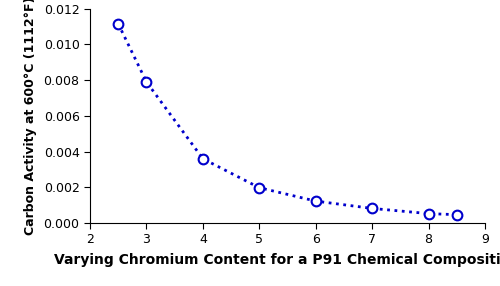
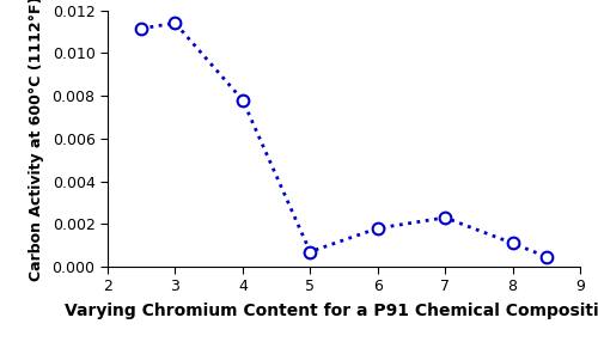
3: 0.0079 -> 0.0114
4: 0.0036 -> 0.0078
5: 0.0020 -> 0.0007
6: 0.0012 -> 0.0018
7: 0.0008 -> 0.0023
8: 0.0005 -> 0.0011
